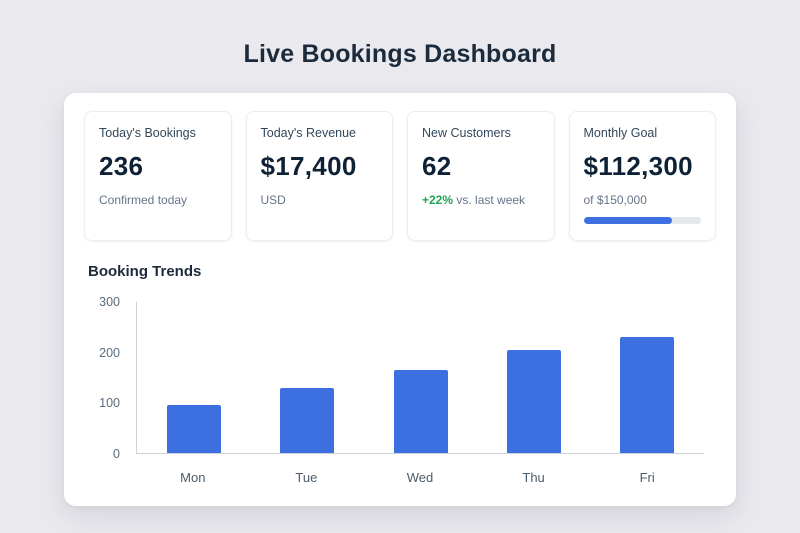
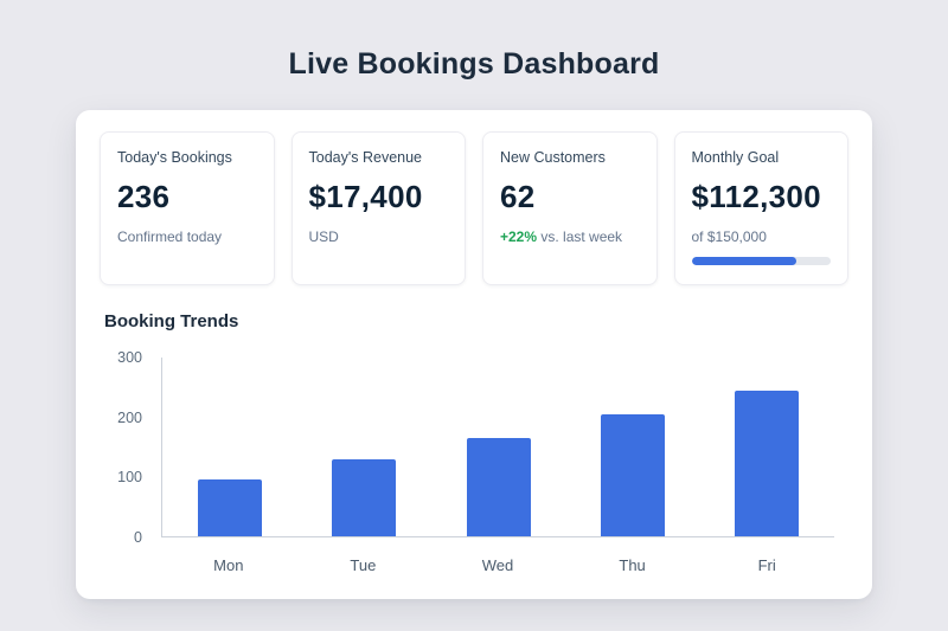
Fri: 230 -> 240
